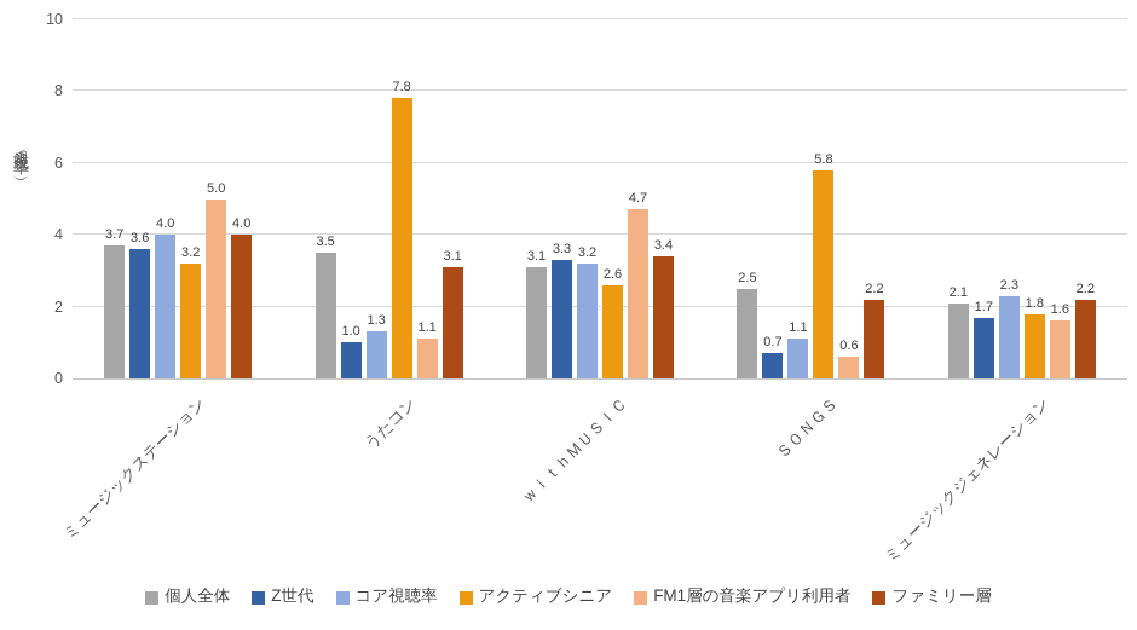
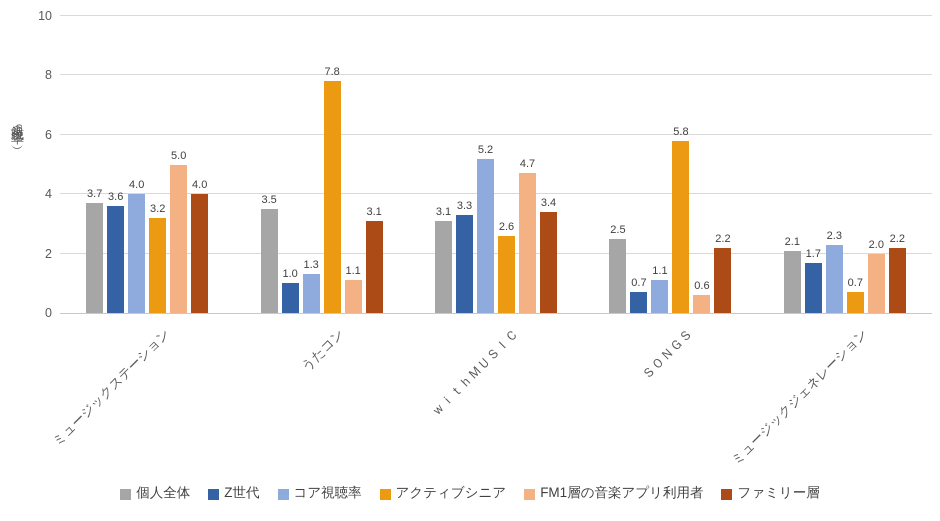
コア視聴率/ｗｉｔｈＭＵＳＩＣ: 3.2 -> 5.2
アクティブシニア/ミュージックジェネレーション: 1.8 -> 0.7
FM1層の音楽アプリ利用者/ミュージックジェネレーション: 1.6 -> 2.0
